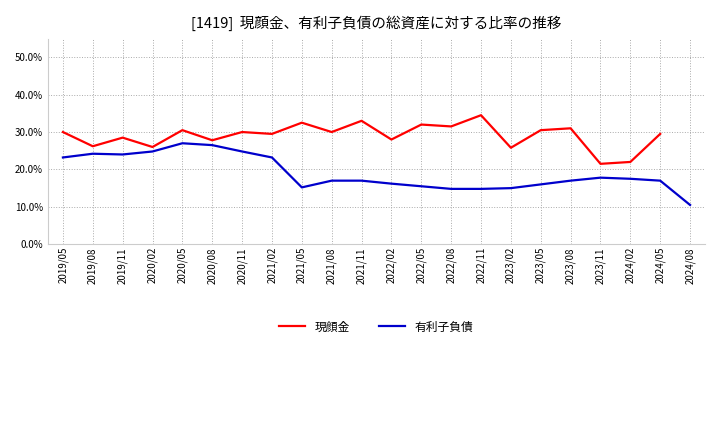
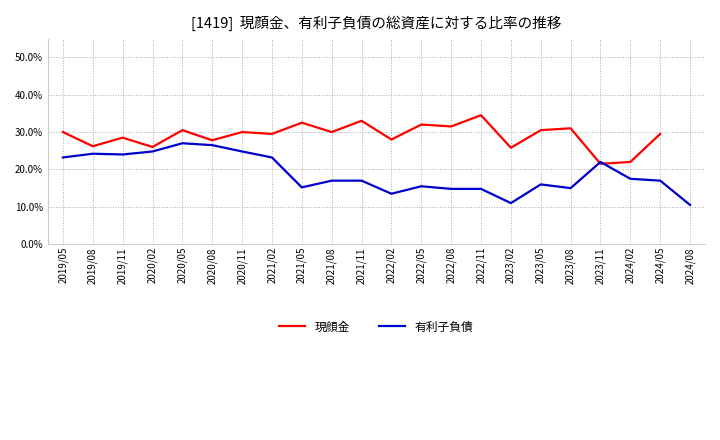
有利子負債/2022/02: 16.2% -> 13.5%
有利子負債/2023/02: 15.0% -> 11.0%
有利子負債/2023/08: 17.0% -> 15.0%
有利子負債/2023/11: 17.8% -> 22.0%
